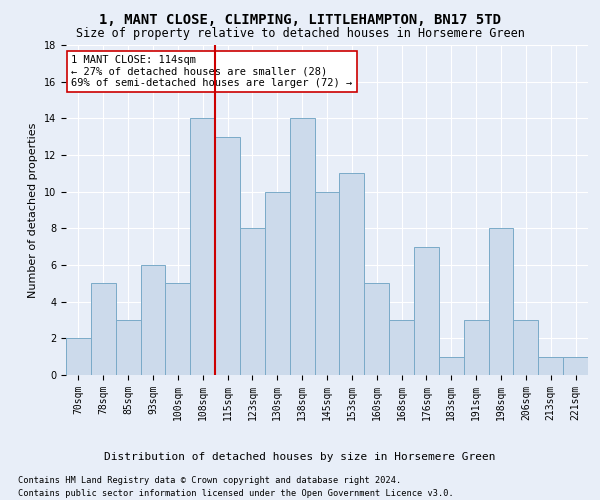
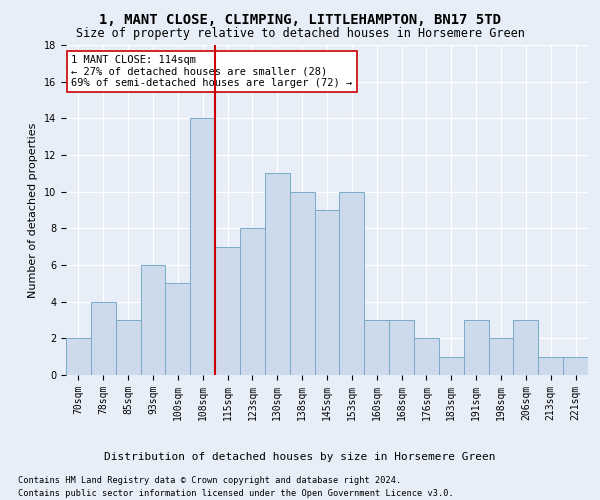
78sqm: 5 -> 4
115sqm: 13 -> 7
130sqm: 10 -> 11
138sqm: 14 -> 10
145sqm: 10 -> 9
153sqm: 11 -> 10
160sqm: 5 -> 3
176sqm: 7 -> 2
198sqm: 8 -> 2
